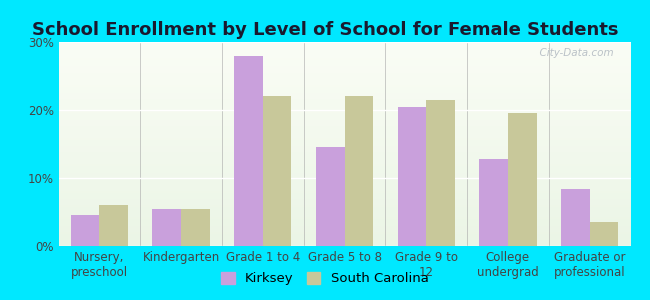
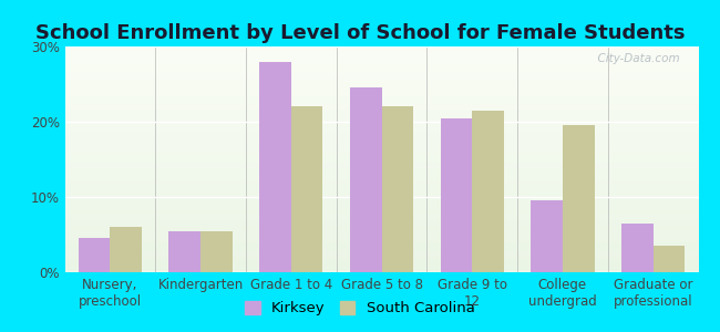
Kirksey/Grade 5 to 8: 14.6% -> 24.5%
Kirksey/College undergrad: 12.8% -> 9.5%
Kirksey/Graduate or professional: 8.4% -> 6.5%
